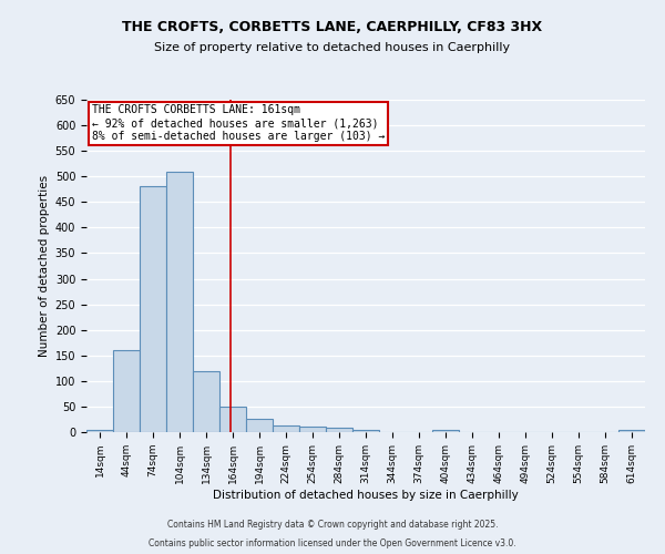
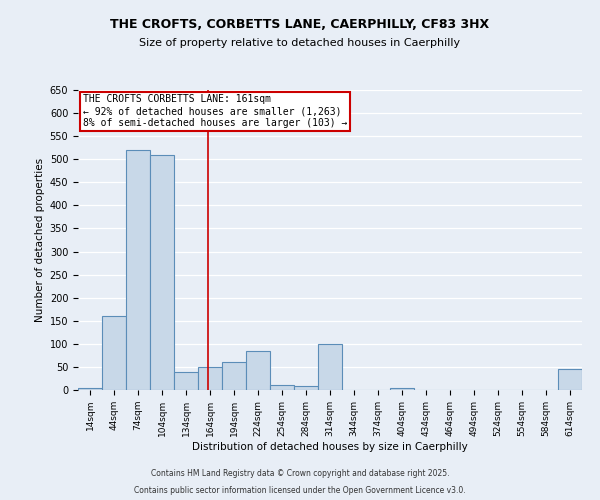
74sqm: 480 -> 520
134sqm: 120 -> 40
194sqm: 25 -> 60
224sqm: 13 -> 85
314sqm: 5 -> 100
614sqm: 5 -> 45
